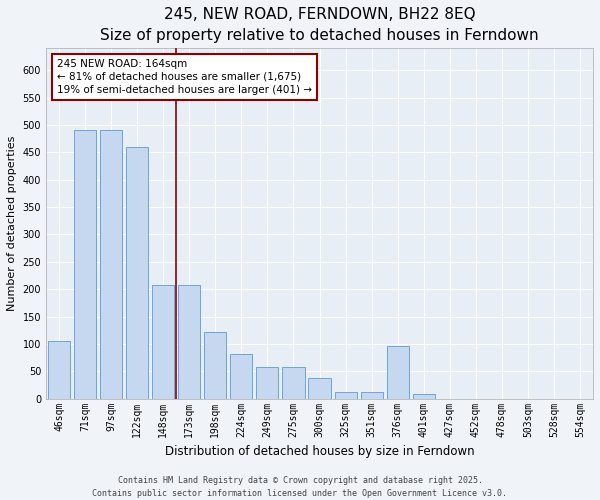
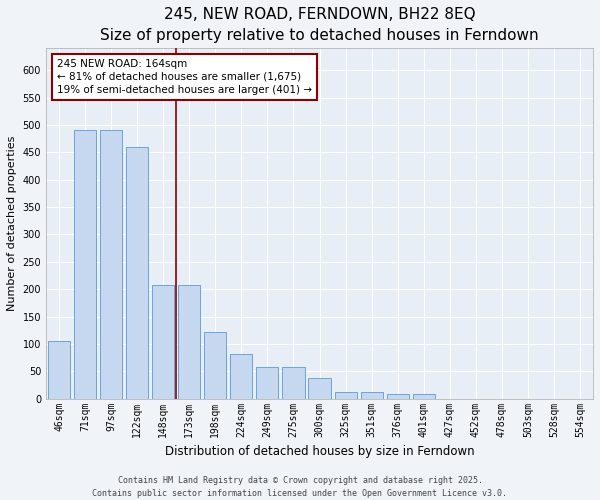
376sqm: 96 -> 9
